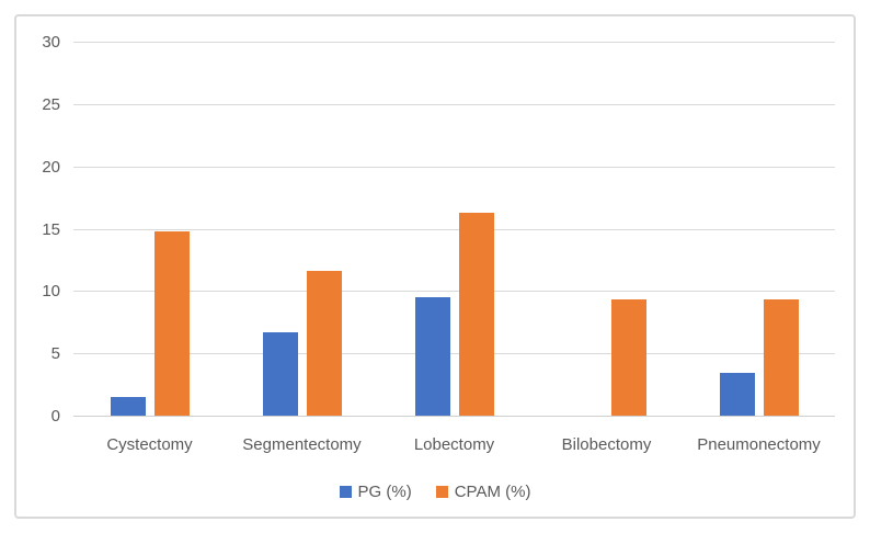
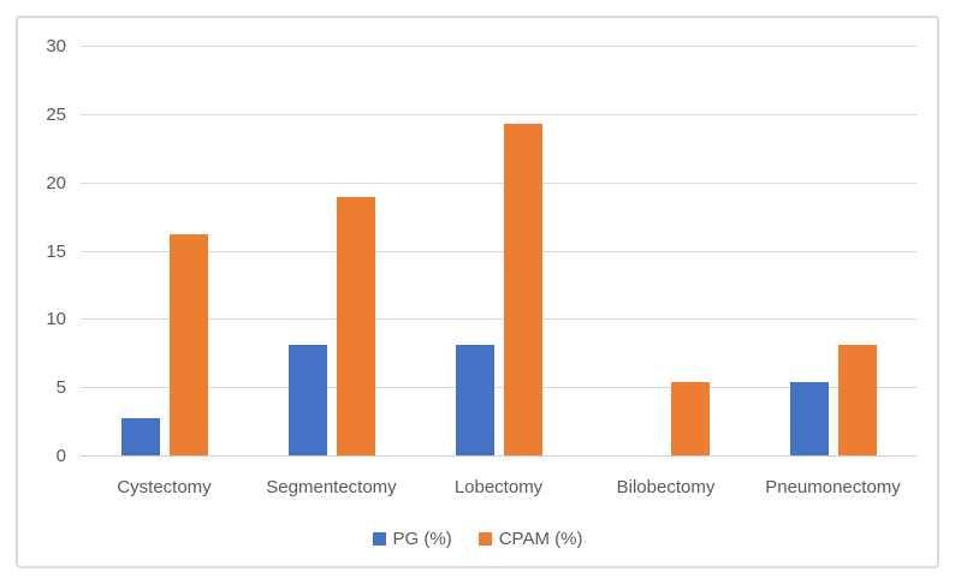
PG (%)/Cystectomy: 1.5 -> 2.7
CPAM (%)/Cystectomy: 14.8 -> 16.2
PG (%)/Segmentectomy: 6.7 -> 8.1
CPAM (%)/Segmentectomy: 11.6 -> 18.9
PG (%)/Lobectomy: 9.5 -> 8.1
CPAM (%)/Lobectomy: 16.3 -> 24.3
CPAM (%)/Bilobectomy: 9.3 -> 5.4
PG (%)/Pneumonectomy: 3.4 -> 5.4
CPAM (%)/Pneumonectomy: 9.3 -> 8.1
